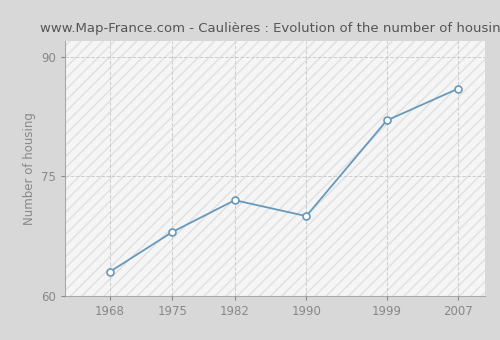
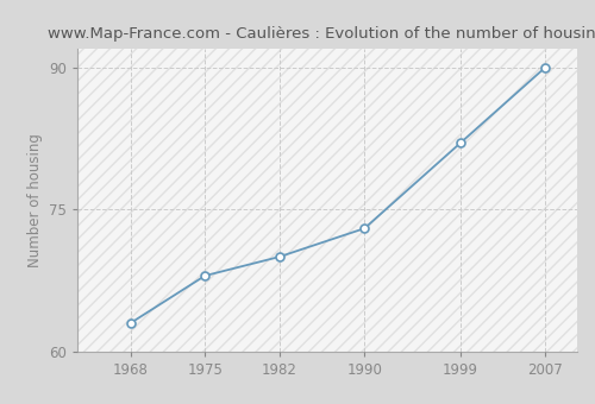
1982: 72 -> 70
1990: 70 -> 73
2007: 86 -> 90
